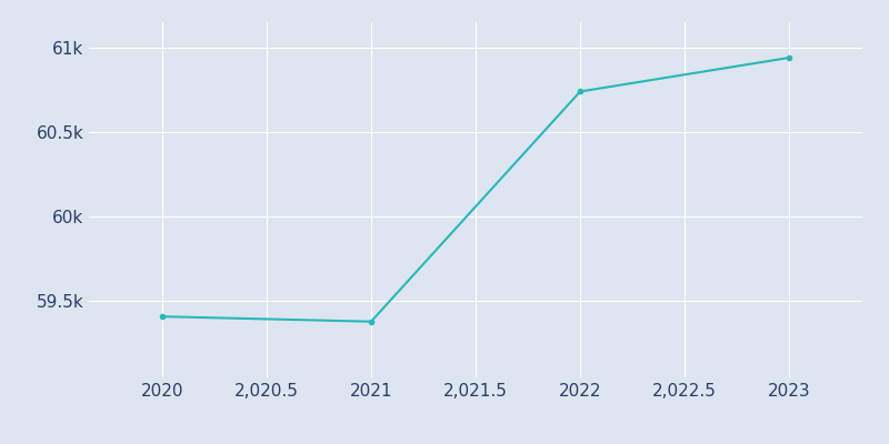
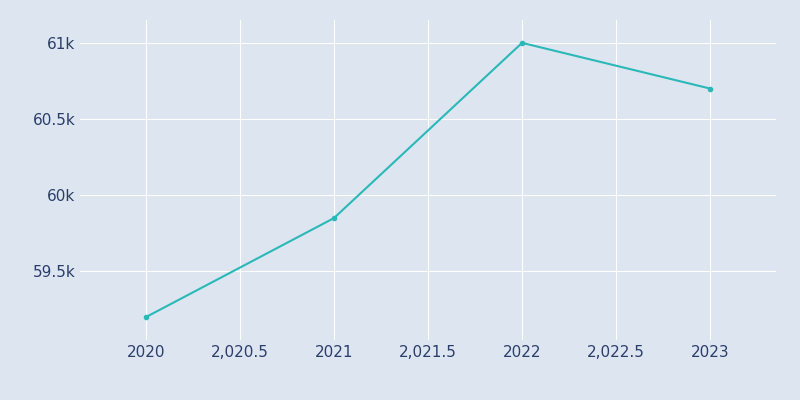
2020: 59.41k -> 59.20k
2021: 59.38k -> 59.85k
2022: 60.74k -> 61.00k
2023: 60.94k -> 60.70k
